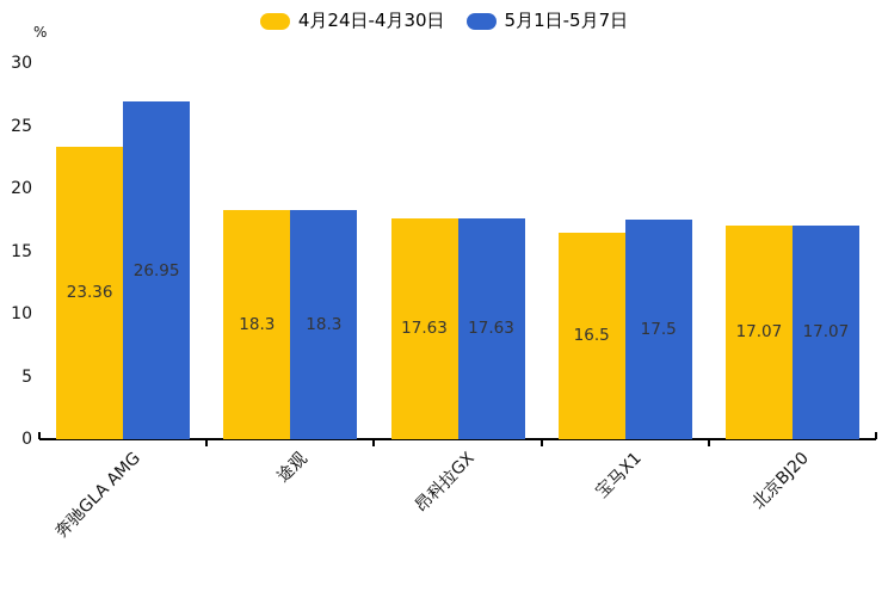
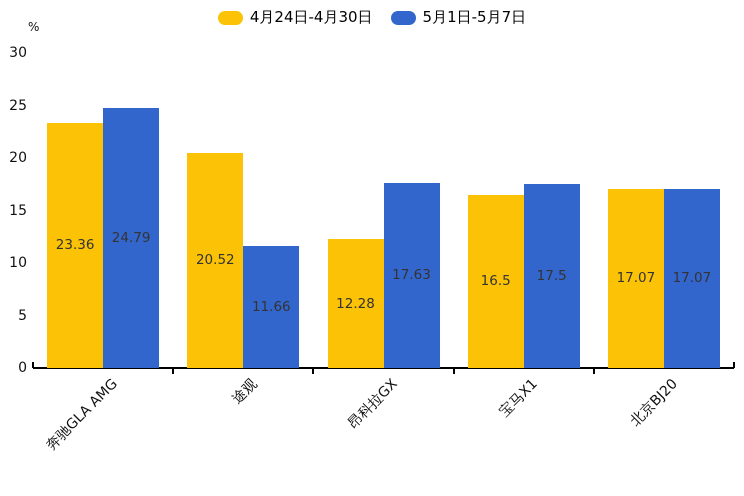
5月1日-5月7日/奔驰GLA AMG: 26.95 -> 24.79
4月24日-4月30日/途观: 18.3 -> 20.52
5月1日-5月7日/途观: 18.3 -> 11.66
4月24日-4月30日/昂科拉GX: 17.63 -> 12.28
